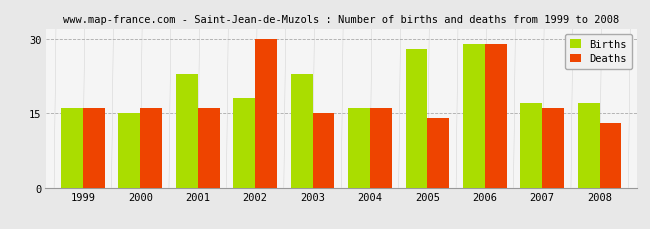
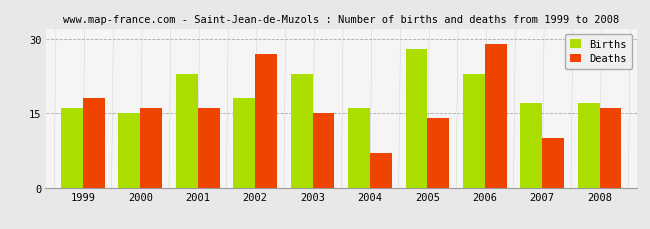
Deaths/1999: 16 -> 18
Deaths/2002: 30 -> 27
Deaths/2004: 16 -> 7
Births/2006: 29 -> 23
Deaths/2007: 16 -> 10
Deaths/2008: 13 -> 16
